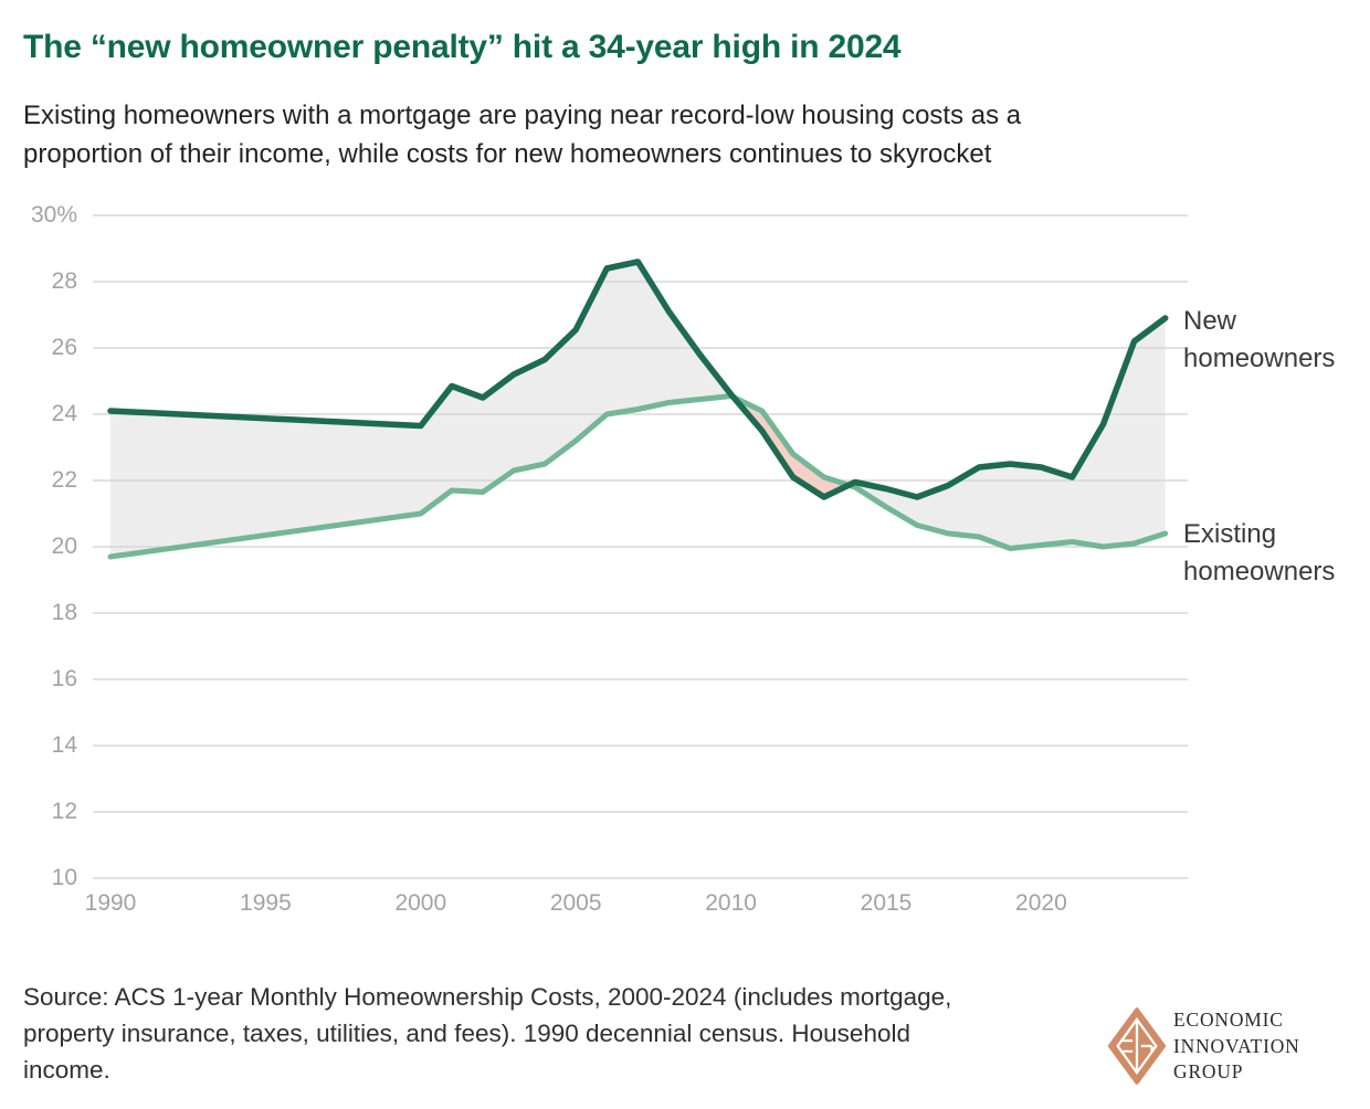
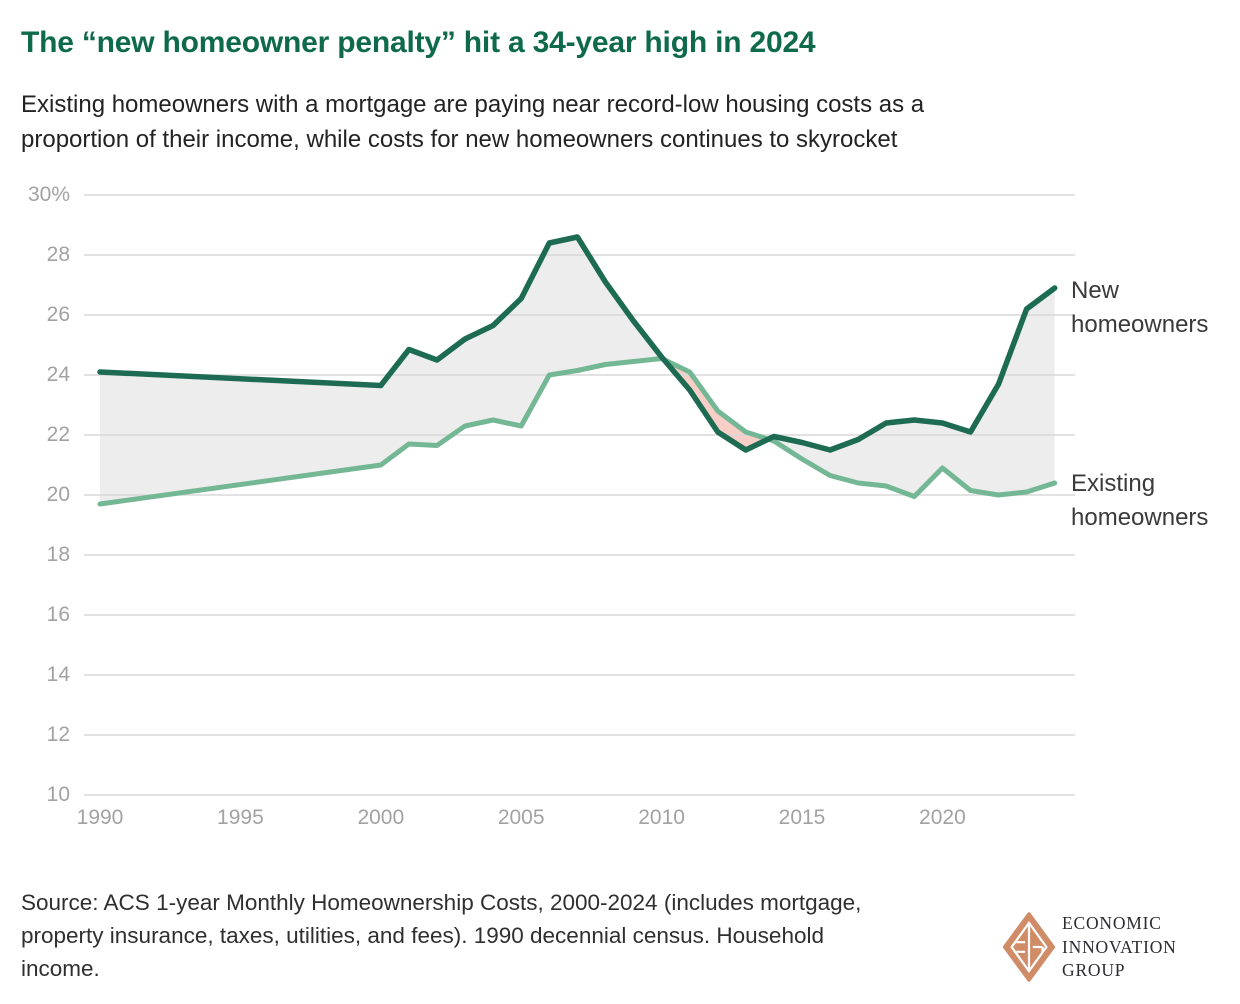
Existing homeowners/2005: 23.2% -> 22.3%
Existing homeowners/2020: 20.1% -> 20.9%
